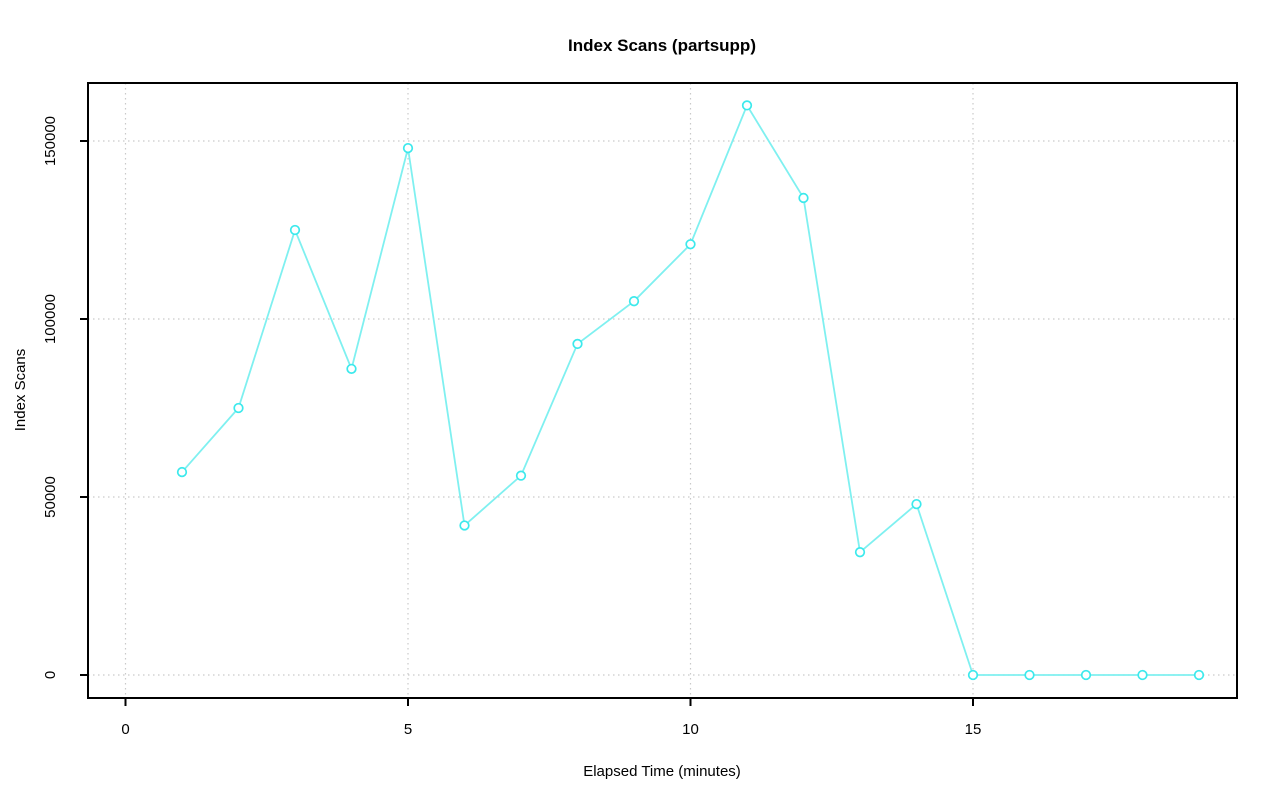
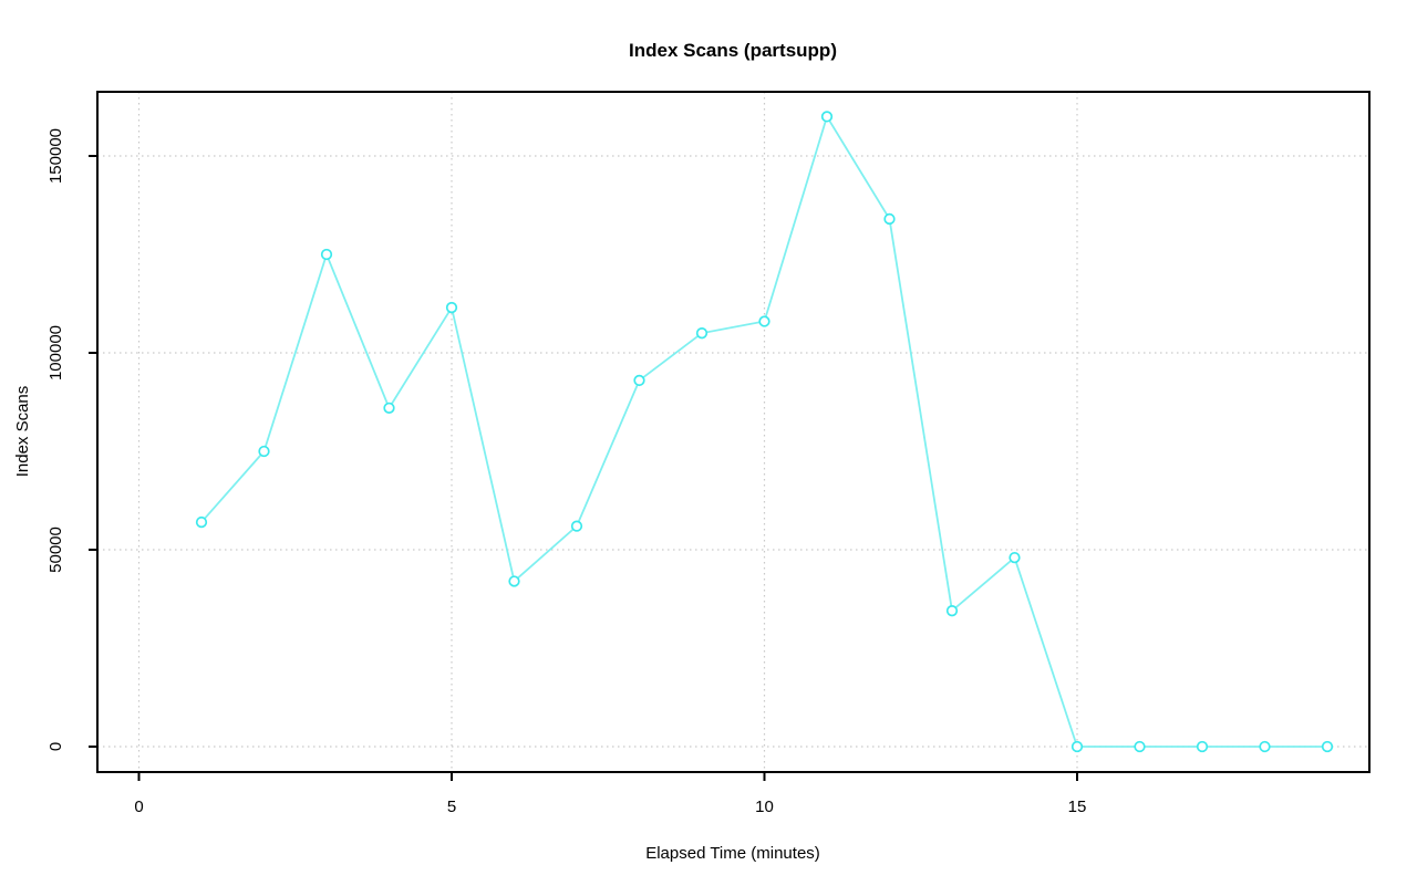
5: 148000 -> 112000
10: 121000 -> 108000
